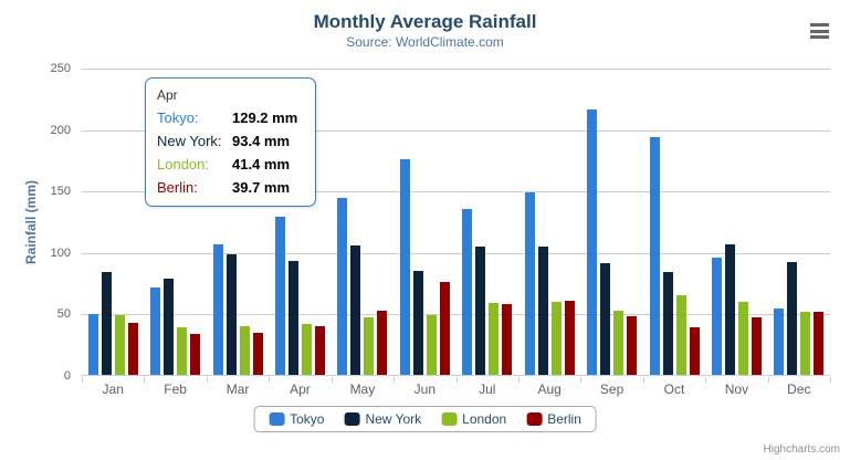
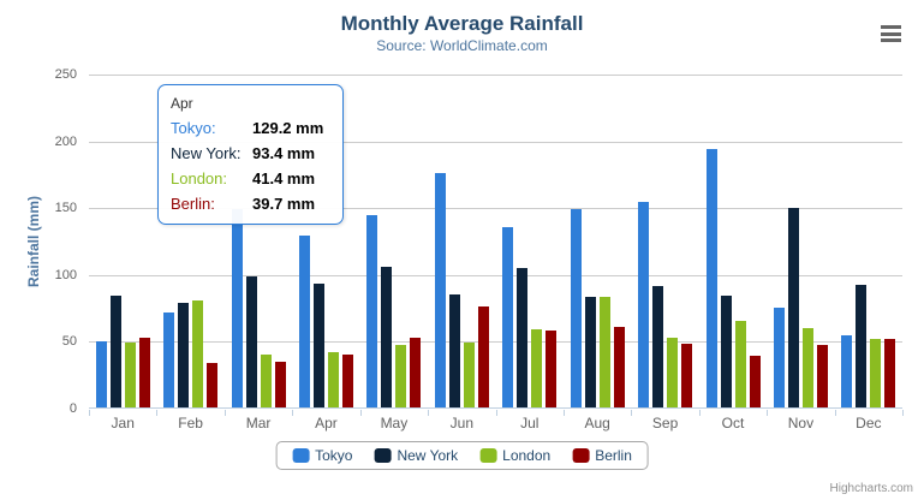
Berlin/Jan: 42 -> 52
London/Feb: 39 -> 80
Tokyo/Mar: 106 -> 149
New York/Aug: 104 -> 83
London/Aug: 60 -> 83
Tokyo/Sep: 216 -> 154
Tokyo/Nov: 96 -> 75
New York/Nov: 107 -> 150
